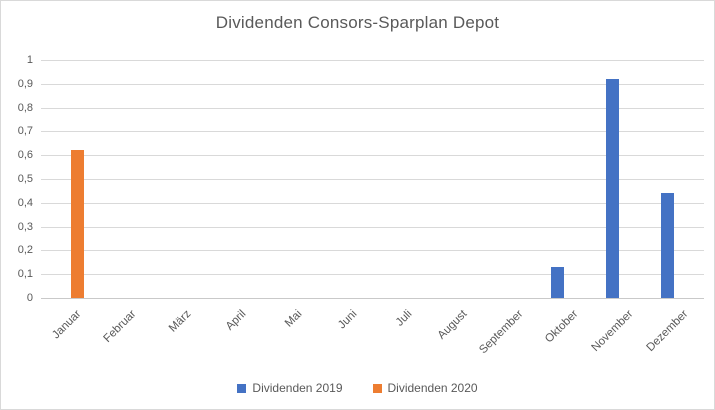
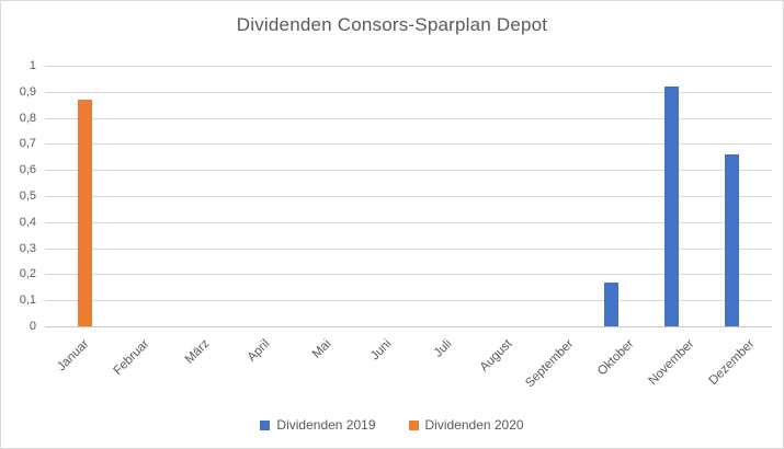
Dividenden 2020/Januar: 0,62 -> 0,87
Dividenden 2019/Oktober: 0,13 -> 0,17
Dividenden 2019/Dezember: 0,44 -> 0,66
